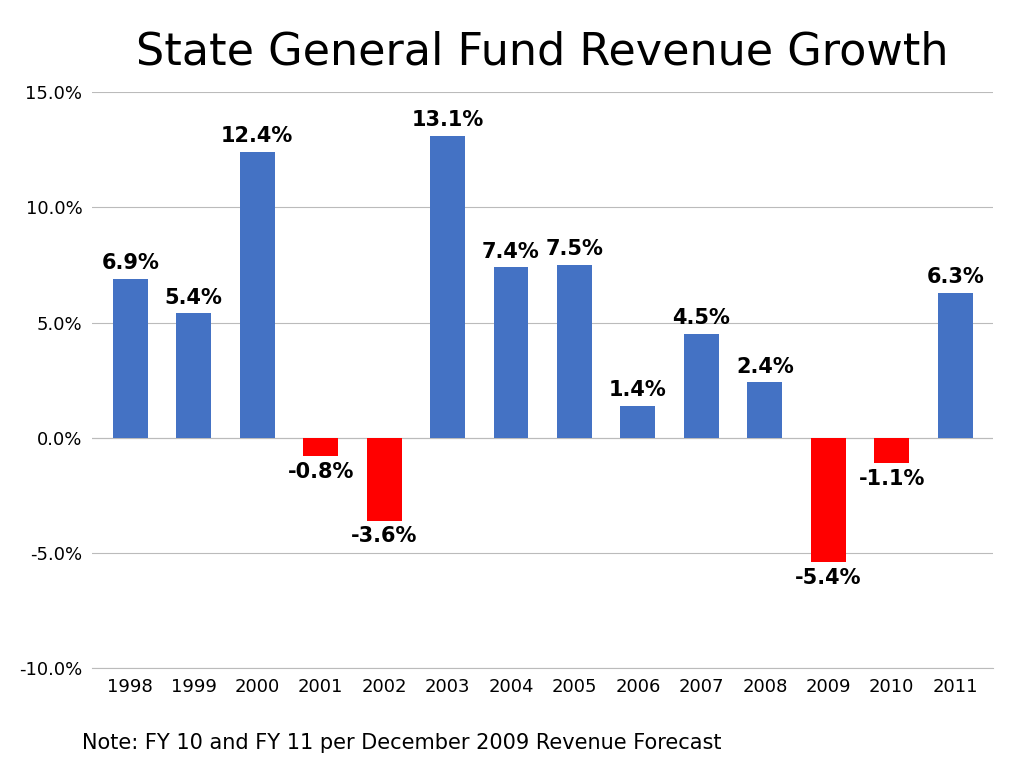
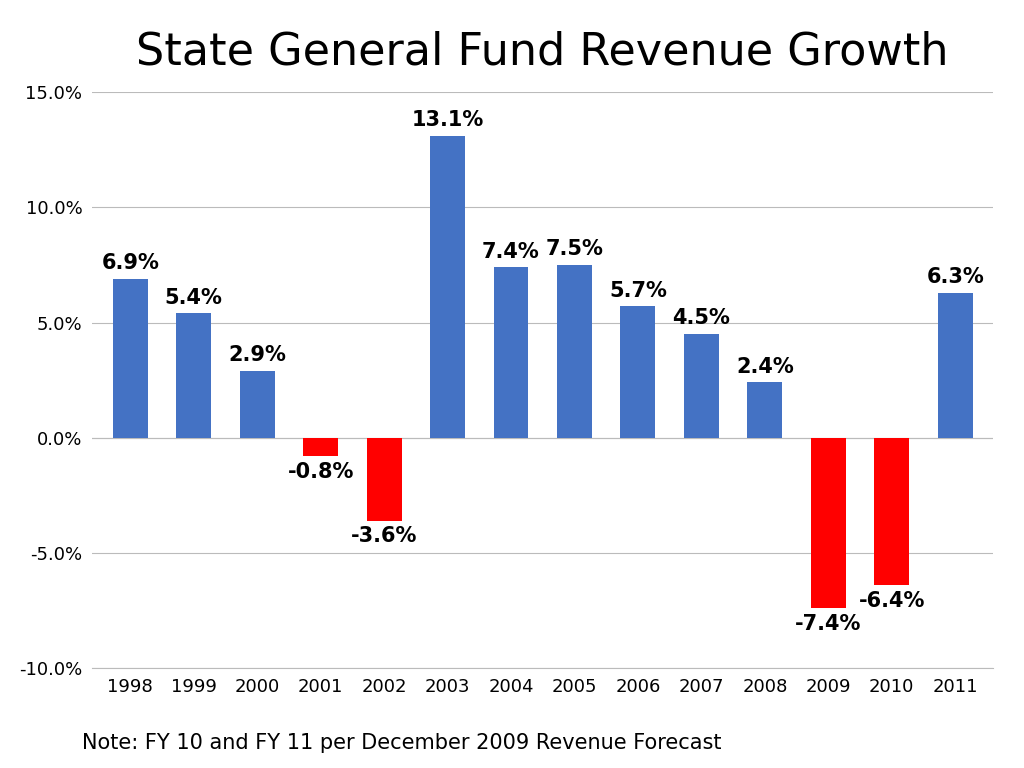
2000: 12.4% -> 2.9%
2006: 1.4% -> 5.7%
2009: -5.4% -> -7.4%
2010: -1.1% -> -6.4%
